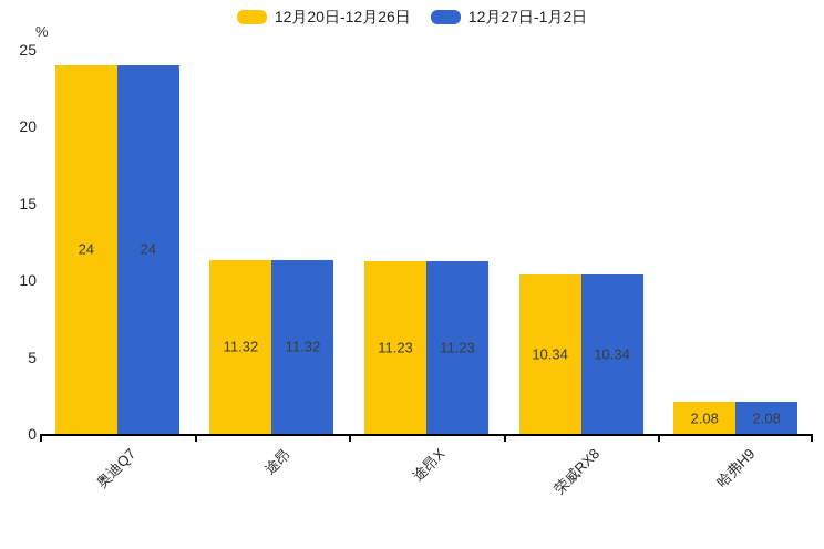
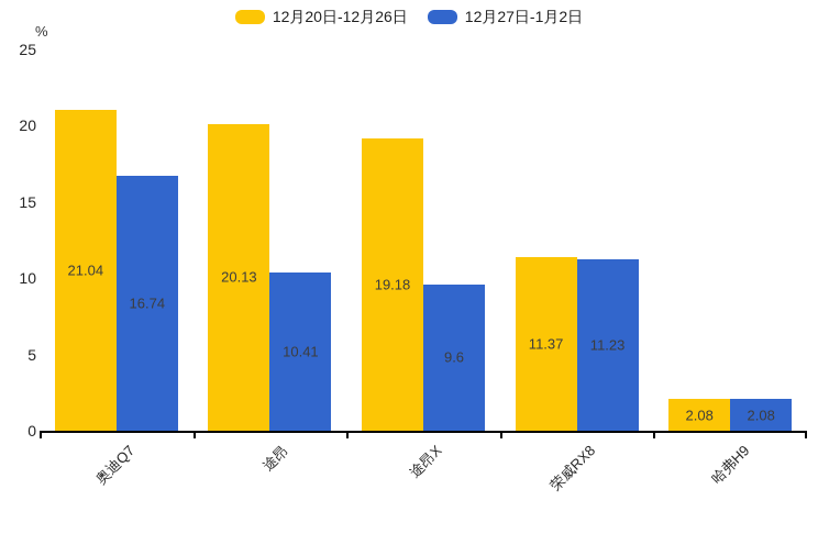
12月20日-12月26日/奥迪Q7: 24 -> 21.04
12月27日-1月2日/奥迪Q7: 24 -> 16.74
12月20日-12月26日/途昂: 11.32 -> 20.13
12月27日-1月2日/途昂: 11.32 -> 10.41
12月20日-12月26日/途昂X: 11.23 -> 19.18
12月27日-1月2日/途昂X: 11.23 -> 9.6
12月20日-12月26日/荣威RX8: 10.34 -> 11.37
12月27日-1月2日/荣威RX8: 10.34 -> 11.23
